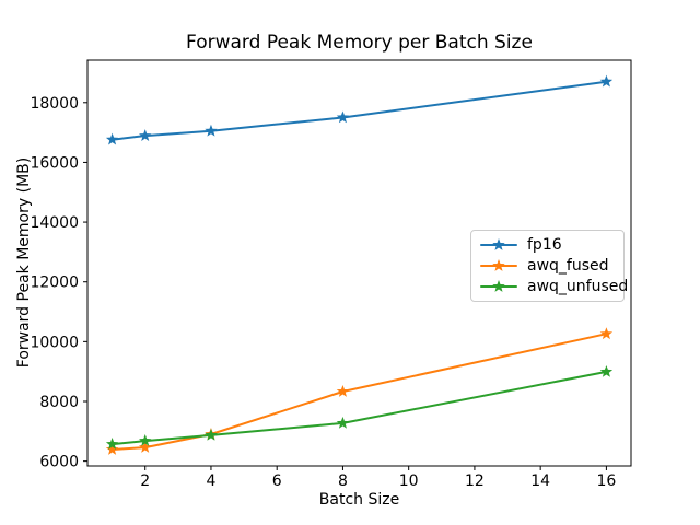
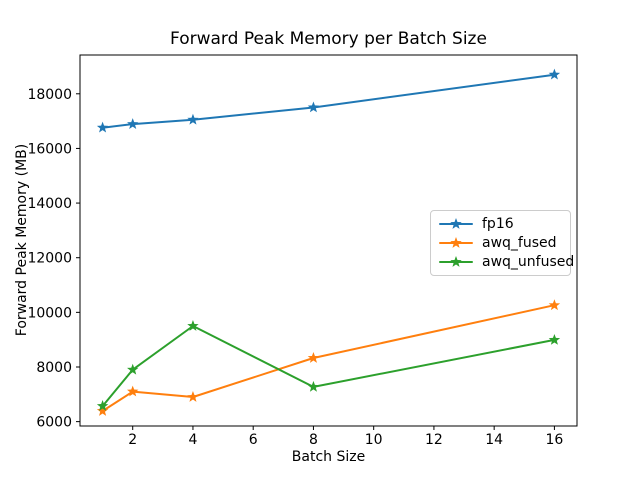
awq_fused/2: 6500 -> 7100
awq_unfused/2: 6700 -> 7900
awq_unfused/4: 6900 -> 9500
